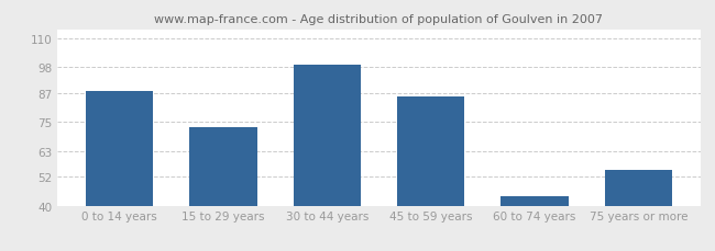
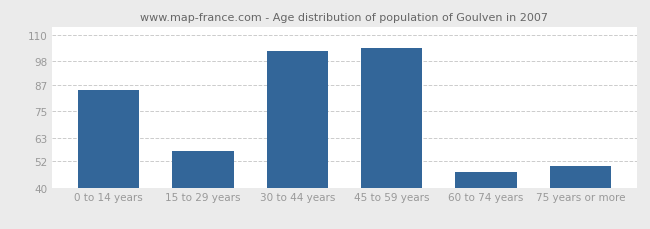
0 to 14 years: 88 -> 85
15 to 29 years: 73 -> 57
30 to 44 years: 99 -> 103
45 to 59 years: 86 -> 104
60 to 74 years: 44 -> 47
75 years or more: 55 -> 50
